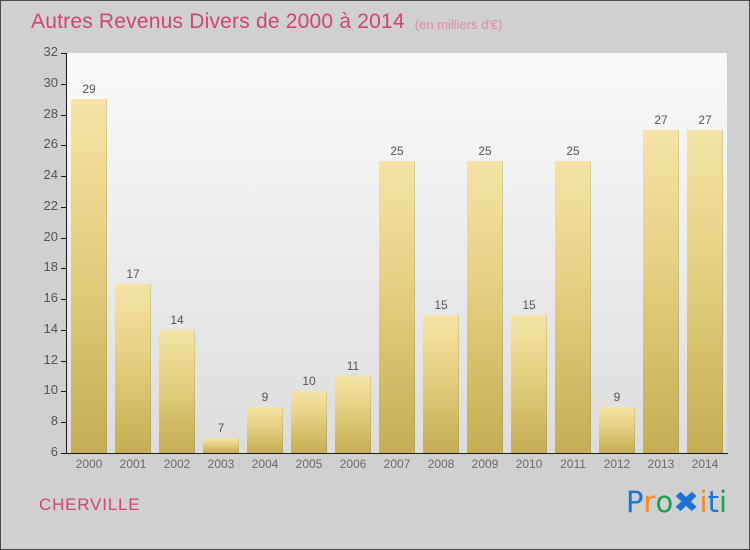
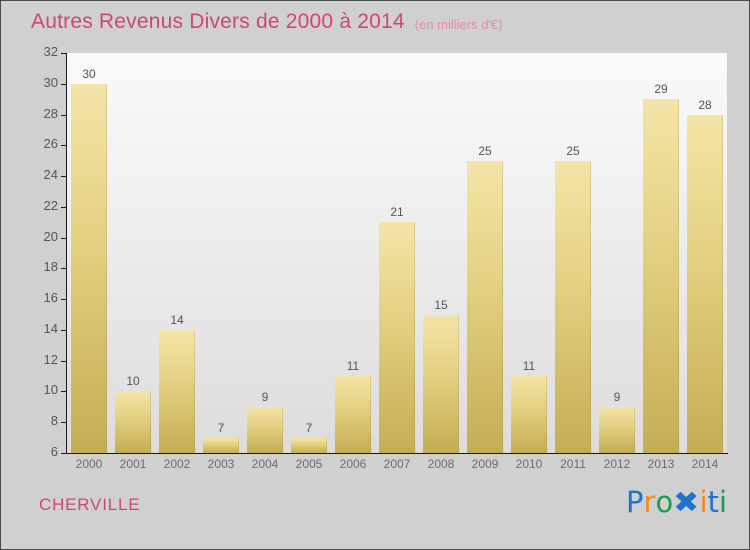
2000: 29 -> 30
2001: 17 -> 10
2005: 10 -> 7
2007: 25 -> 21
2010: 15 -> 11
2013: 27 -> 29
2014: 27 -> 28
